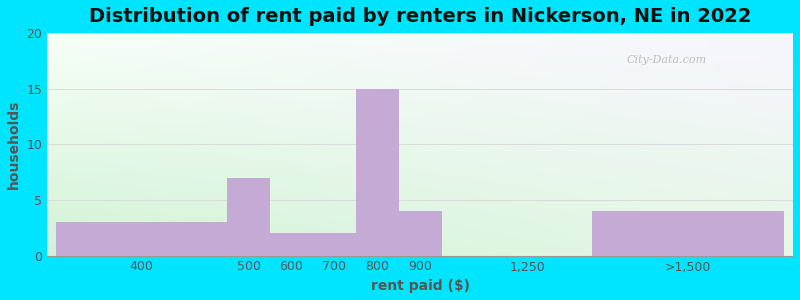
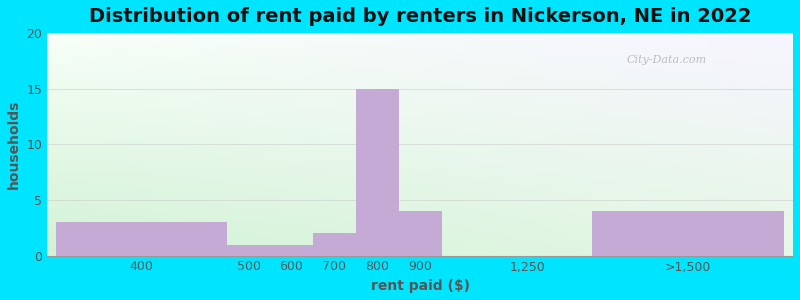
500: 7 -> 1
600: 2 -> 1
